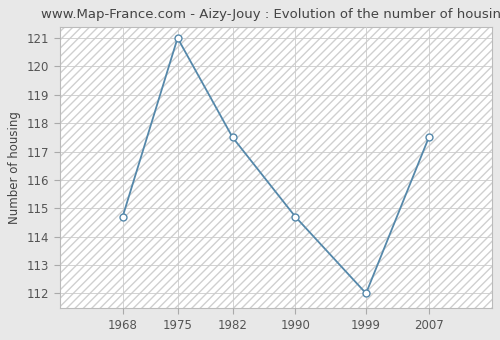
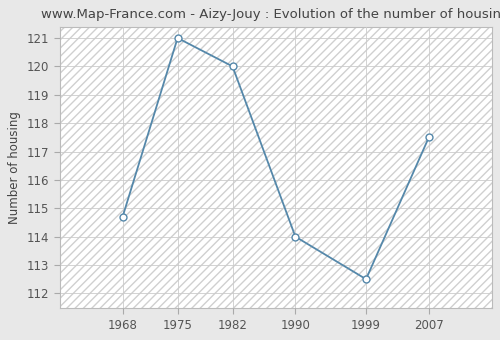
1982: 117.5 -> 120.0
1990: 114.7 -> 114.0
1999: 112.0 -> 112.5
